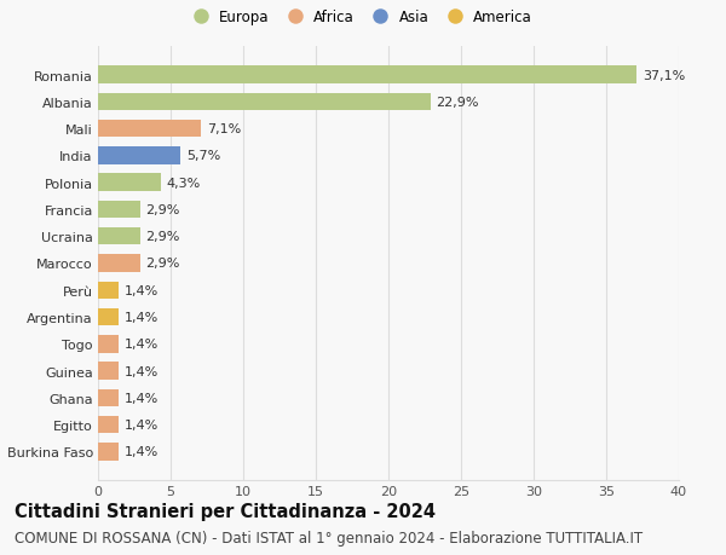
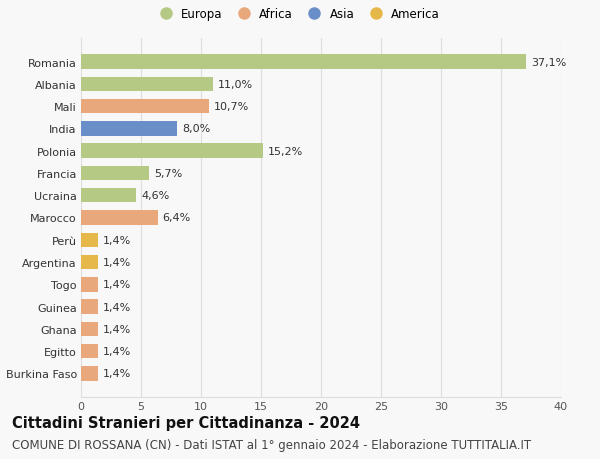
Albania: 22,9% -> 11,0%
Mali: 7,1% -> 10,7%
India: 5,7% -> 8,0%
Polonia: 4,3% -> 15,2%
Francia: 2,9% -> 5,7%
Ucraina: 2,9% -> 4,6%
Marocco: 2,9% -> 6,4%
